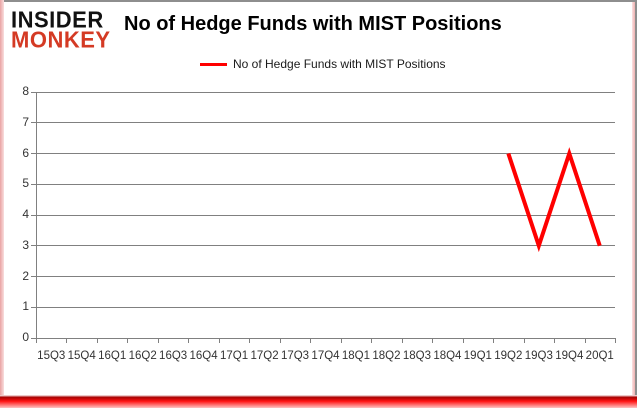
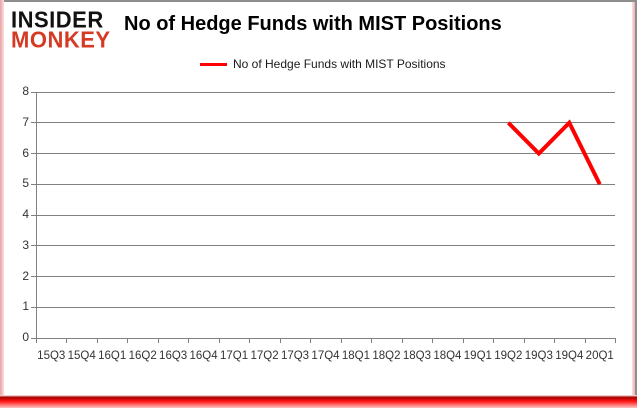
19Q2: 6 -> 7
19Q3: 3 -> 6
19Q4: 6 -> 7
20Q1: 3 -> 5
